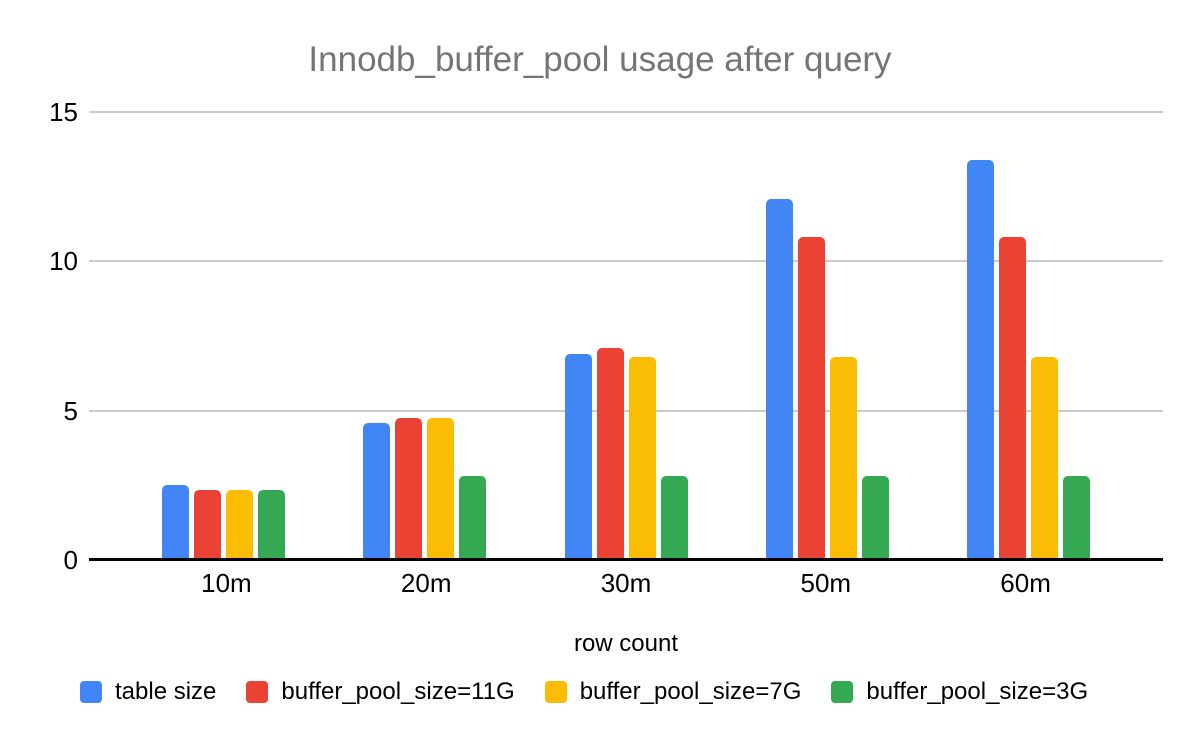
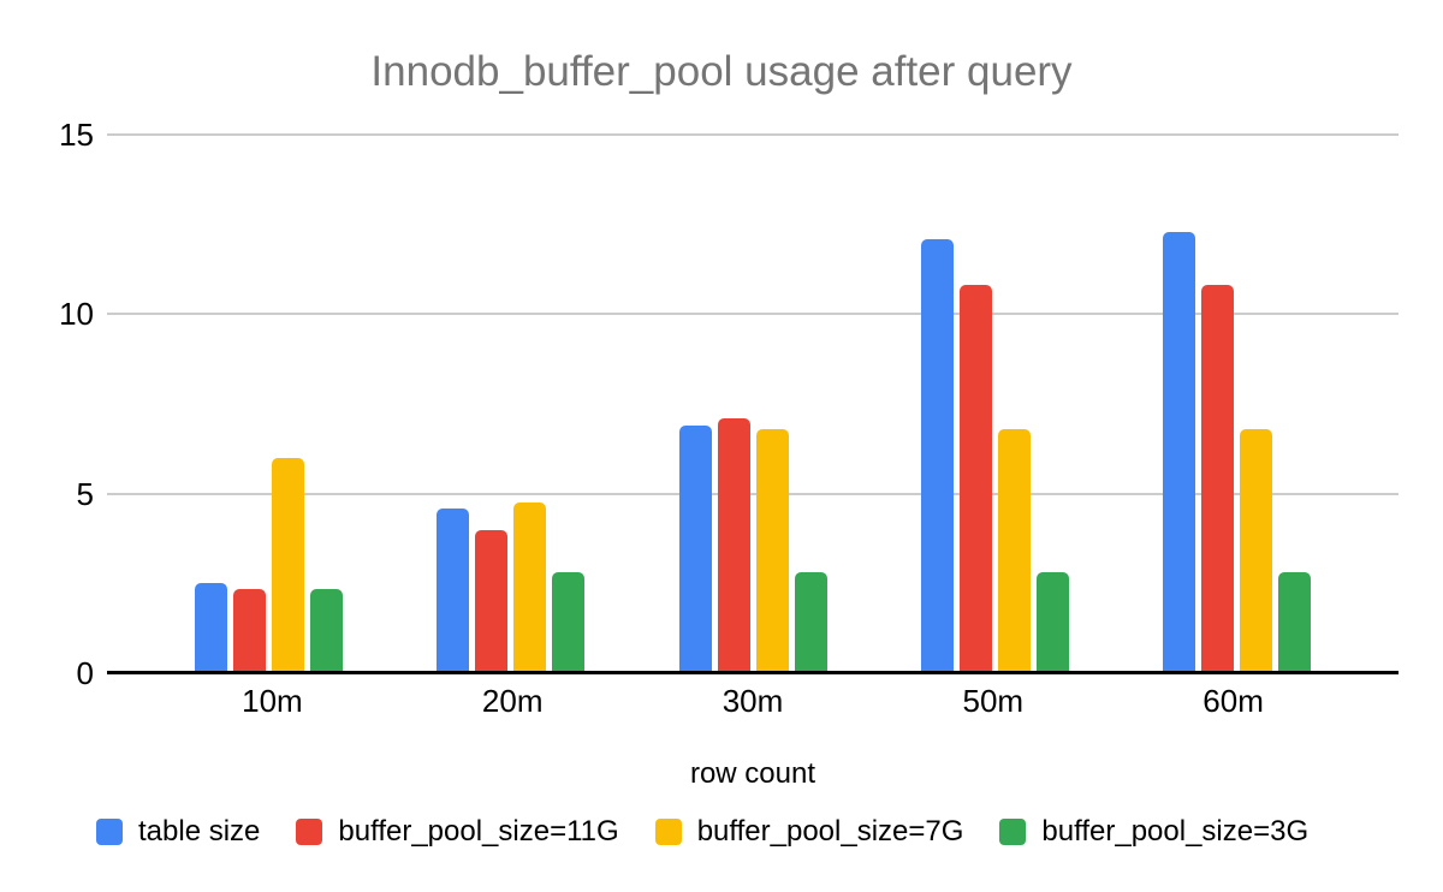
buffer_pool_size=7G/10m: 2.4 -> 6.0
buffer_pool_size=11G/20m: 4.8 -> 4.0
table size/60m: 13.4 -> 12.3
